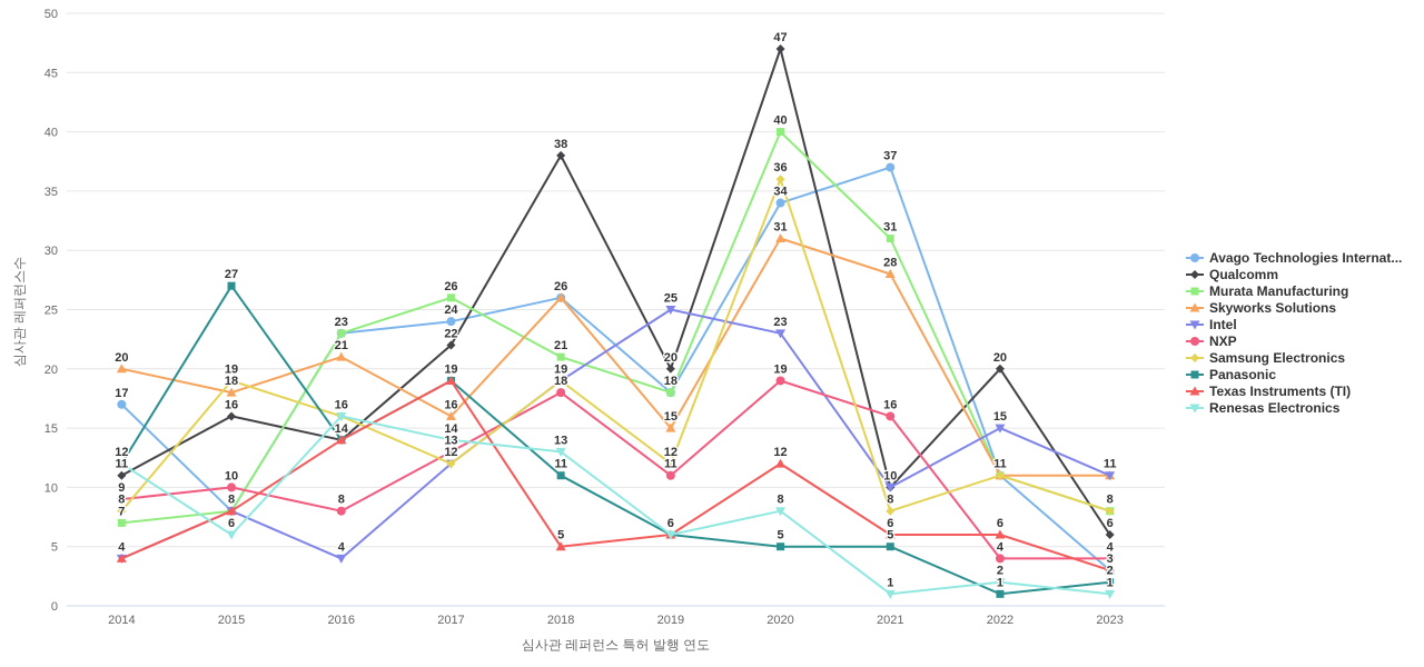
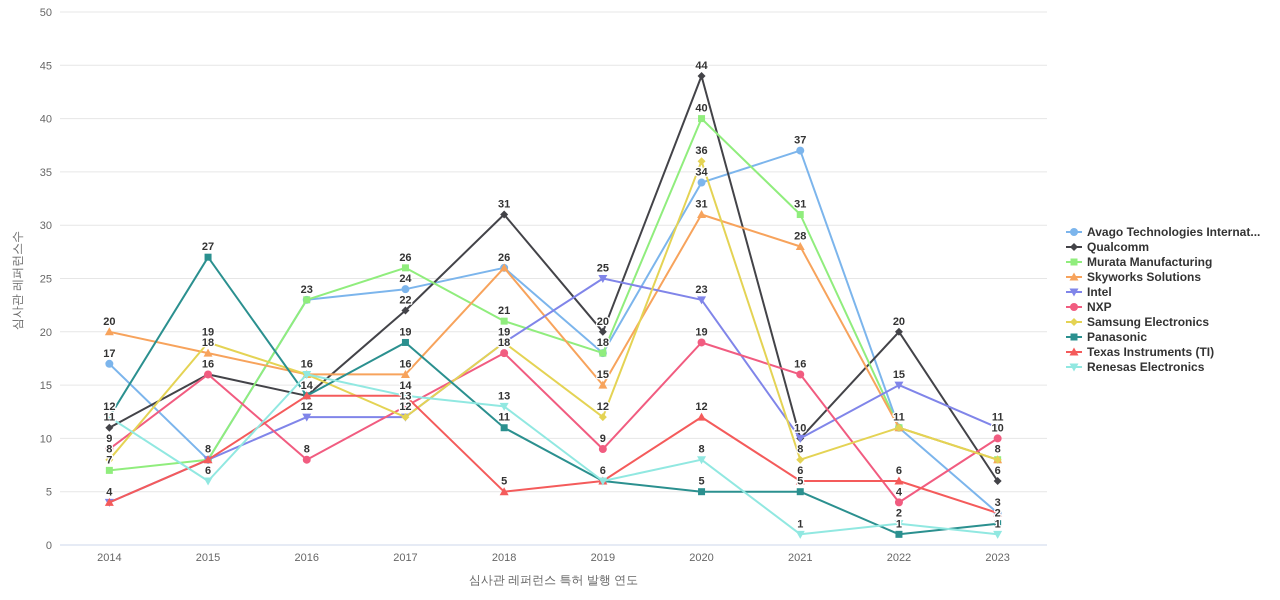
NXP/2015: 10 -> 16
Skyworks Solutions/2016: 21 -> 16
Intel/2016: 4 -> 12
Texas Instruments (TI)/2017: 19 -> 14
Qualcomm/2018: 38 -> 31
NXP/2019: 11 -> 9
Qualcomm/2020: 47 -> 44
Skyworks Solutions/2023: 11 -> 8
NXP/2023: 4 -> 10
